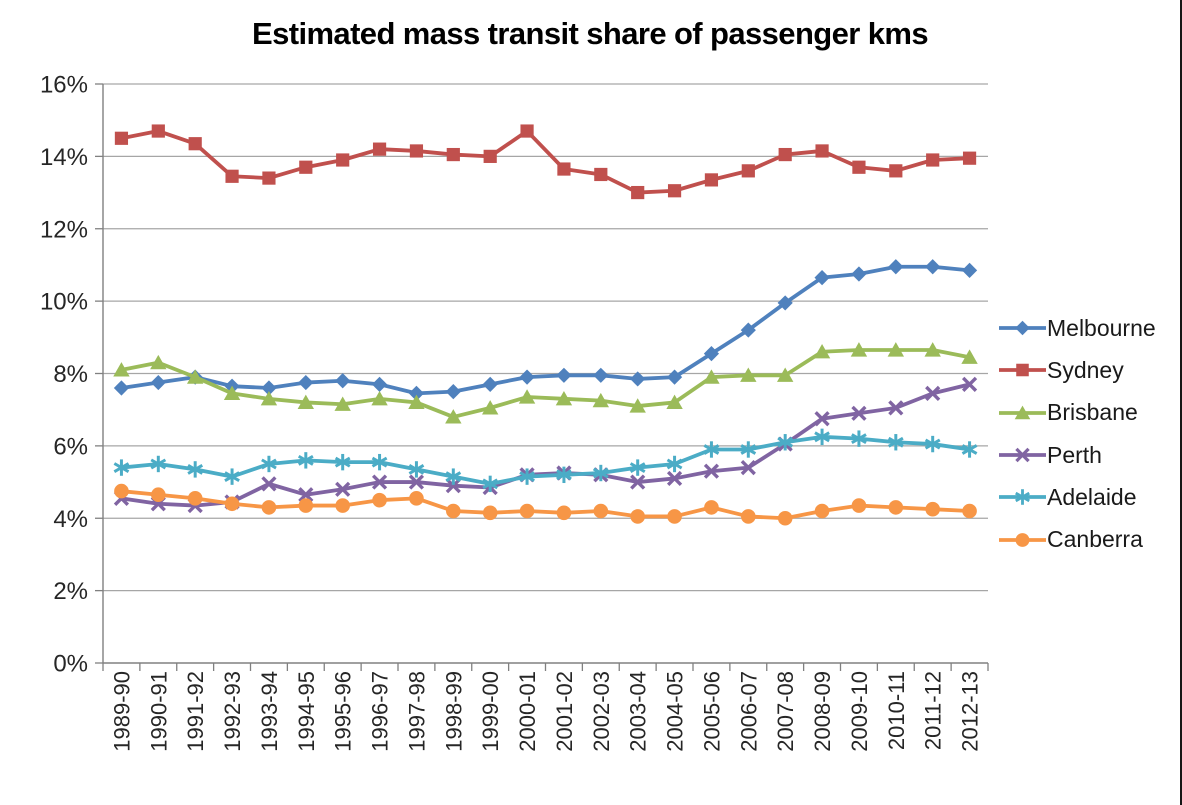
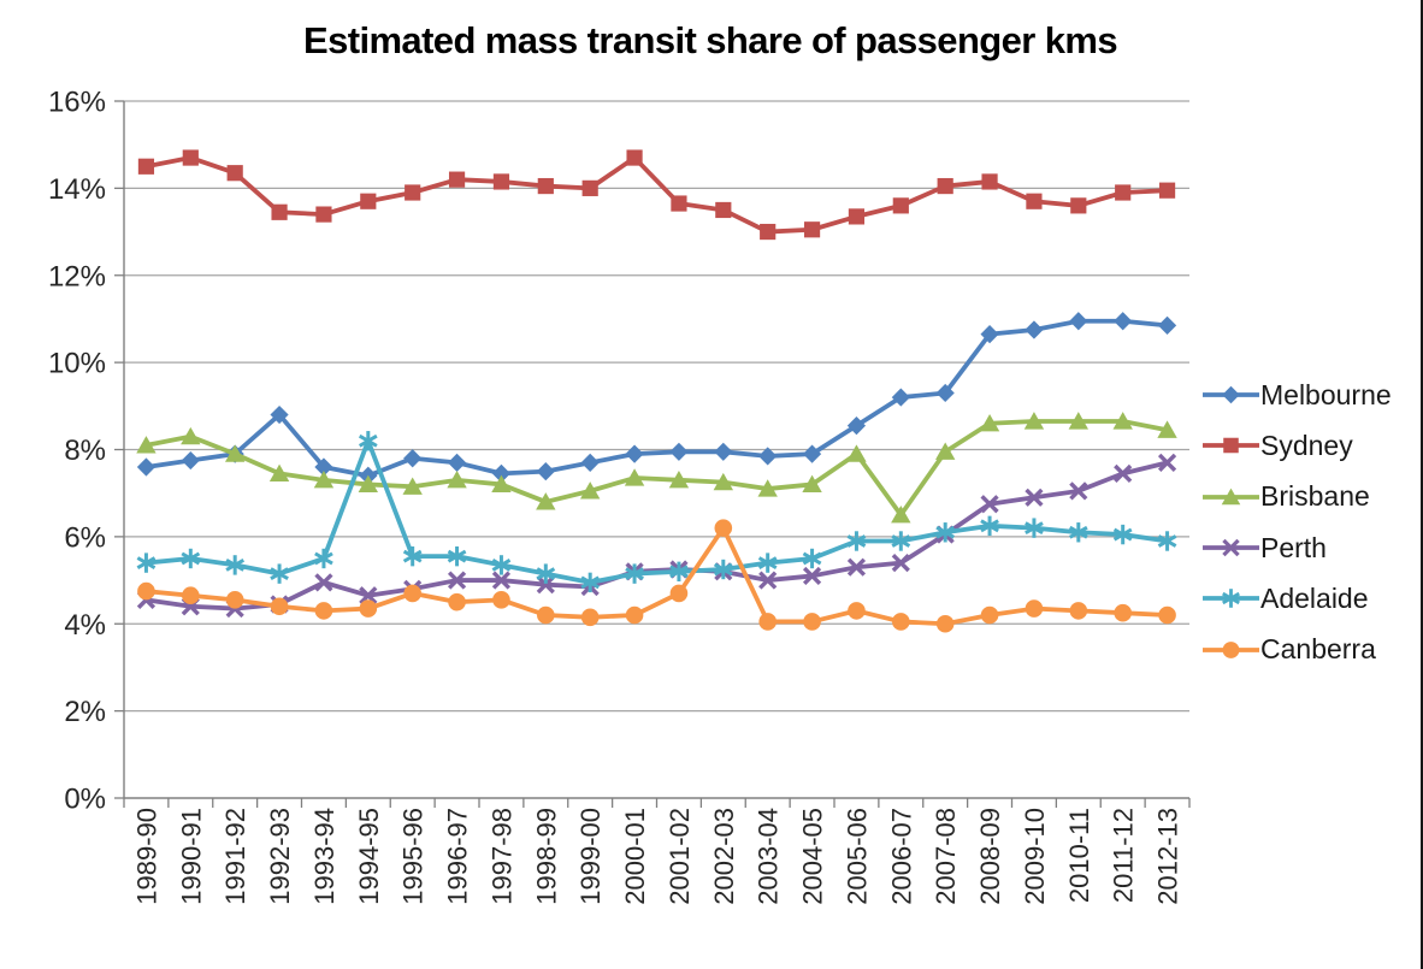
Melbourne/1992-93: 7.7% -> 8.8%
Melbourne/1994-95: 7.8% -> 7.4%
Adelaide/1994-95: 5.6% -> 8.2%
Canberra/1995-96: 4.3% -> 4.7%
Canberra/2001-02: 4.2% -> 4.7%
Canberra/2002-03: 4.2% -> 6.2%
Brisbane/2006-07: 8.0% -> 6.5%
Melbourne/2007-08: 9.9% -> 9.3%
